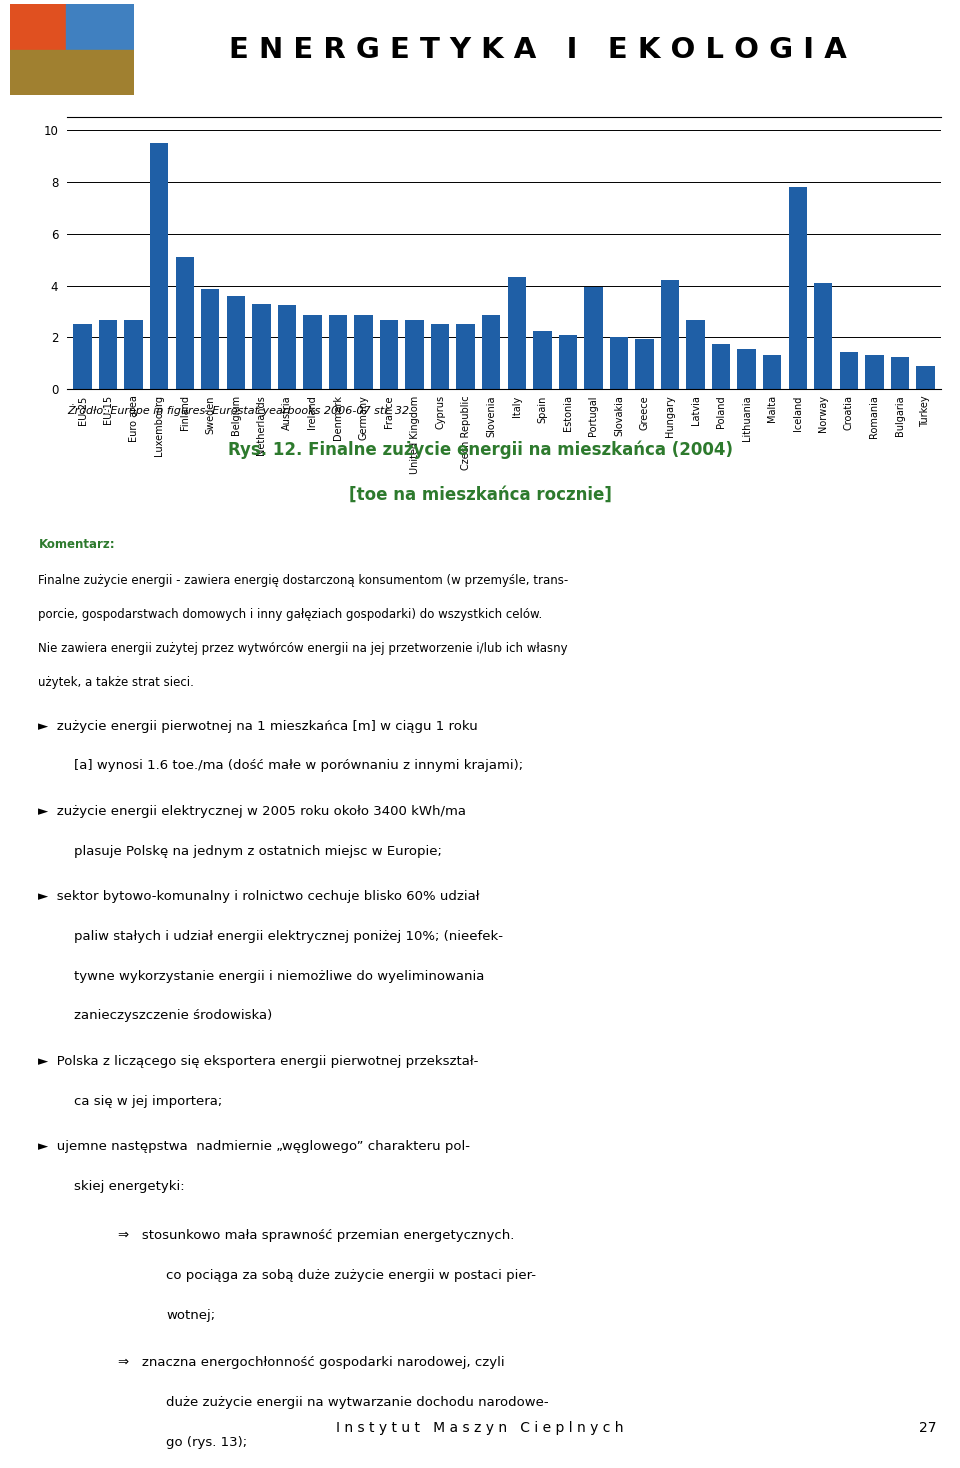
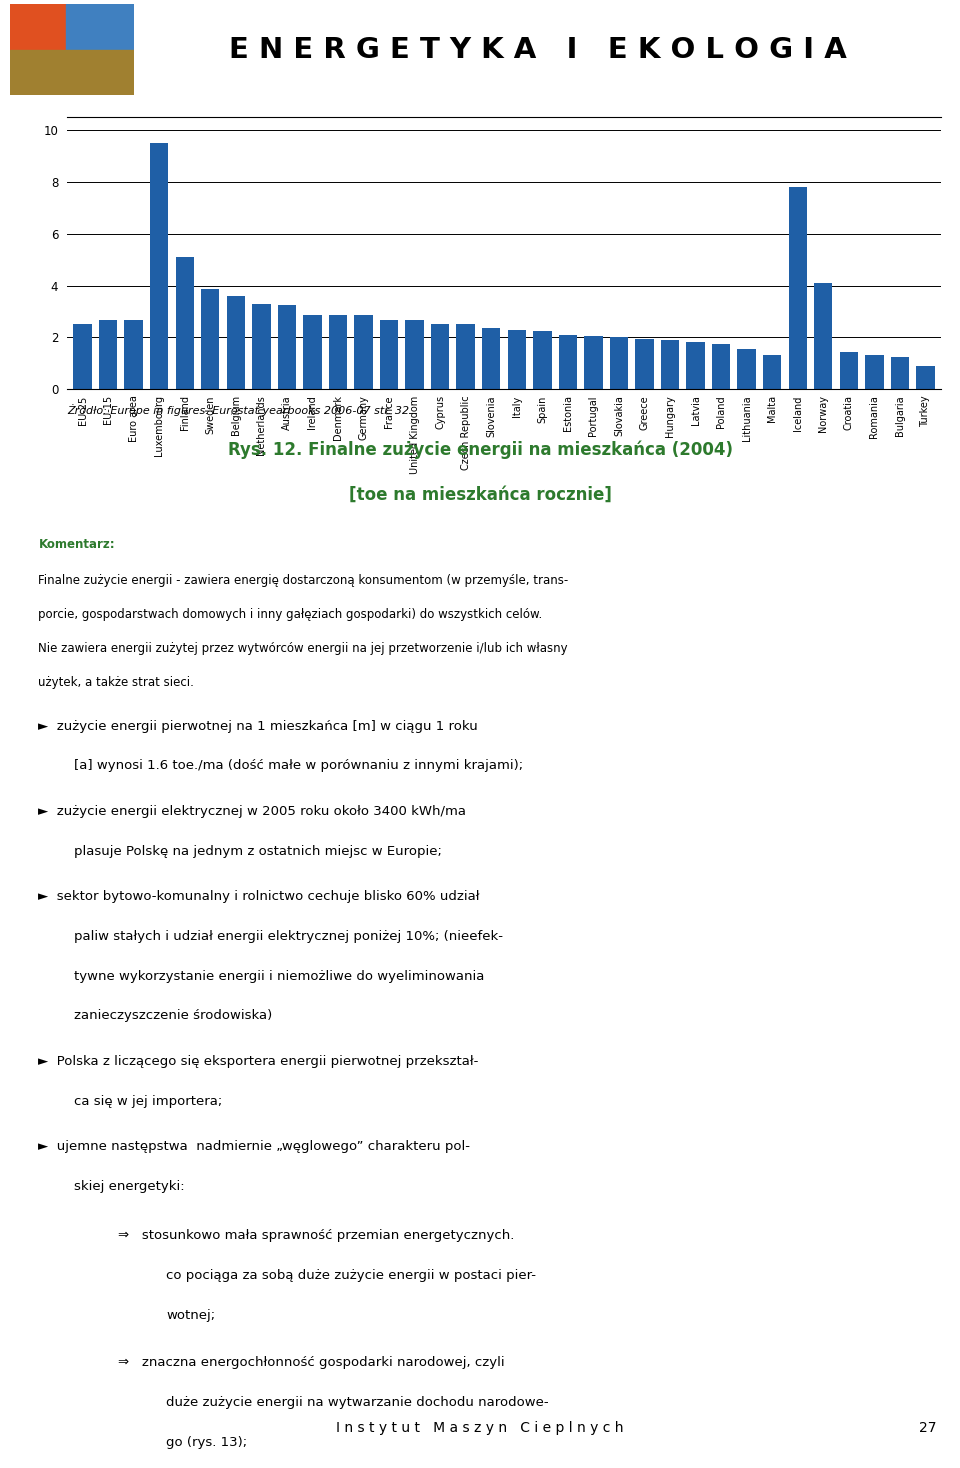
Slovenia: 2.85 -> 2.35
Italy: 4.35 -> 2.30
Portugal: 3.95 -> 2.05
Hungary: 4.20 -> 1.90
Latvia: 2.65 -> 1.80
